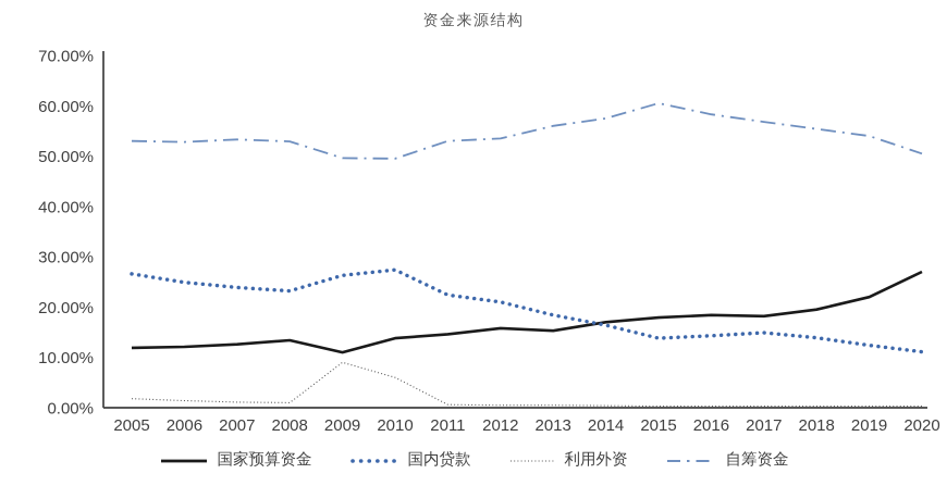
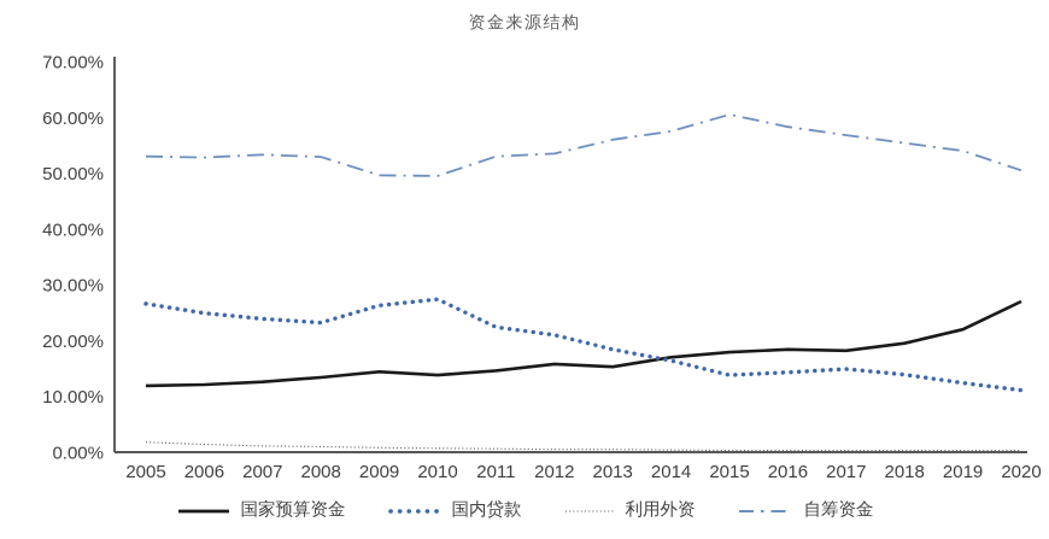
国家预算资金/2009: 11% -> 14%
利用外资/2009: 9% -> 1%
利用外资/2010: 6% -> 1%
